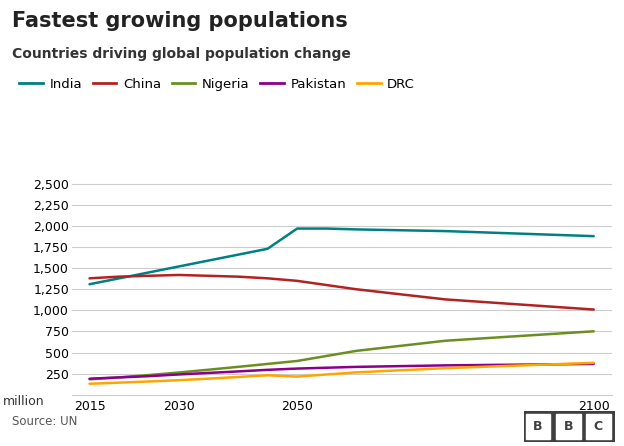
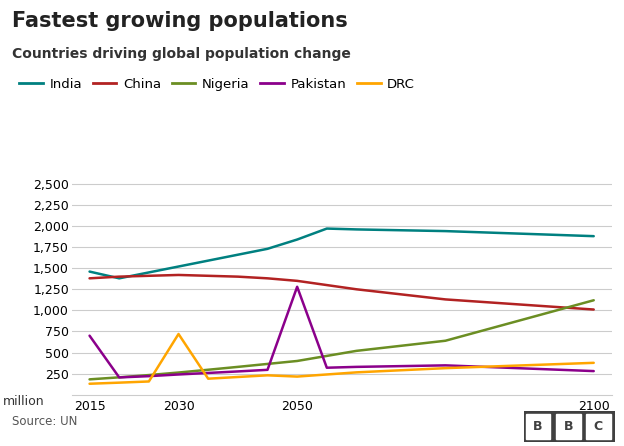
India/2015: 1,310 -> 1,460
Pakistan/2015: 190 -> 700
DRC/2030: 170 -> 720
India/2050: 1,970 -> 1,840
Pakistan/2050: 310 -> 1,280
Nigeria/2100: 750 -> 1,120
Pakistan/2100: 360 -> 280
